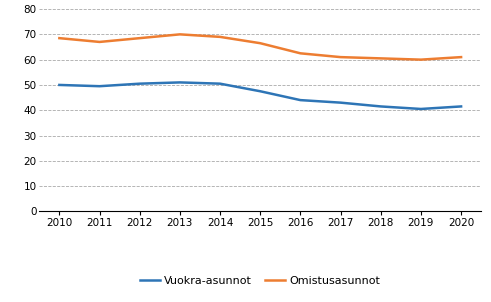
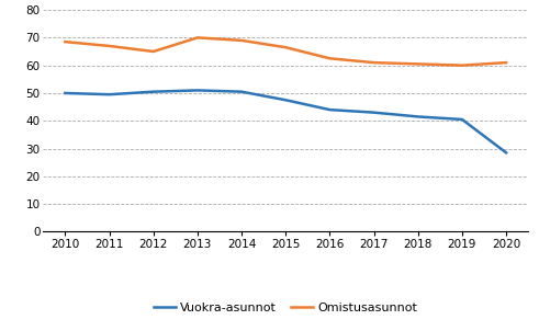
Omistusasunnot/2012: 68.5 -> 65.0
Vuokra-asunnot/2020: 41.5 -> 28.5
